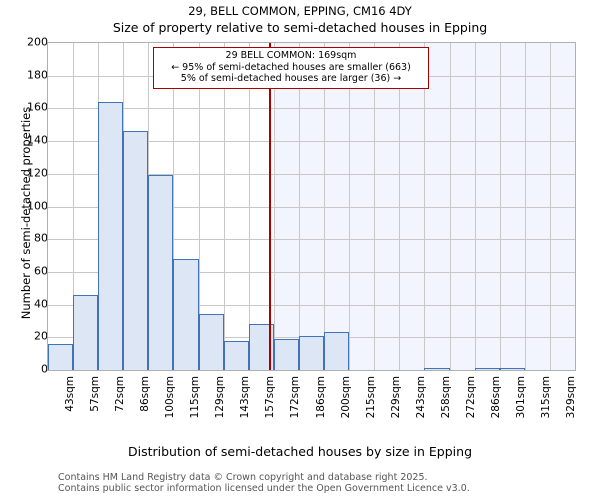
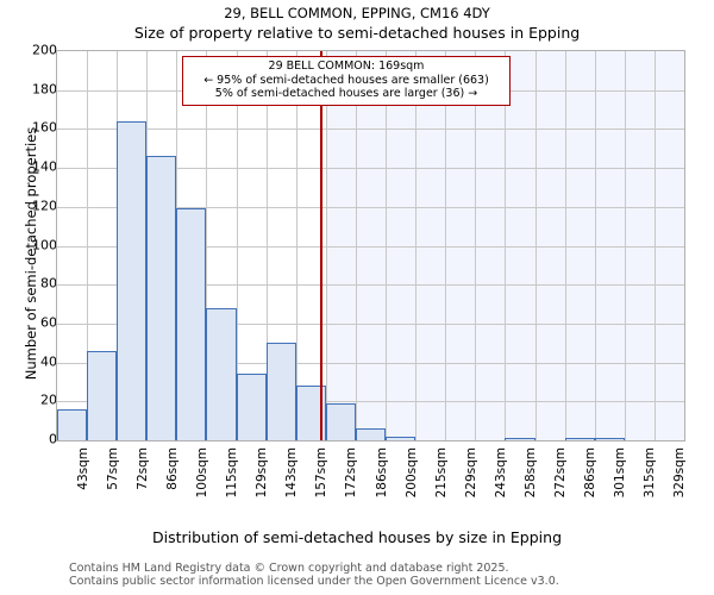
143sqm: 18 -> 50
186sqm: 21 -> 6
200sqm: 23 -> 2
